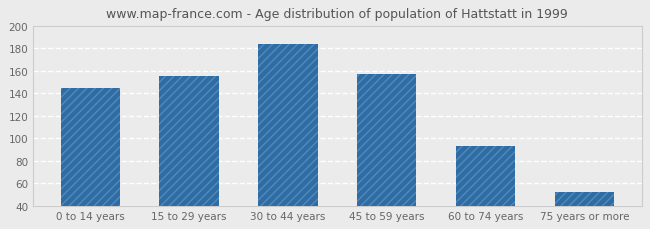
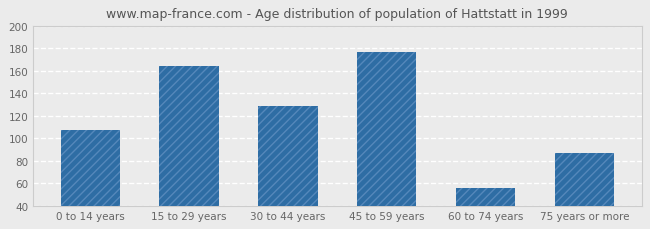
0 to 14 years: 145 -> 107
15 to 29 years: 155 -> 164
30 to 44 years: 184 -> 129
45 to 59 years: 157 -> 177
60 to 74 years: 93 -> 56
75 years or more: 52 -> 87
